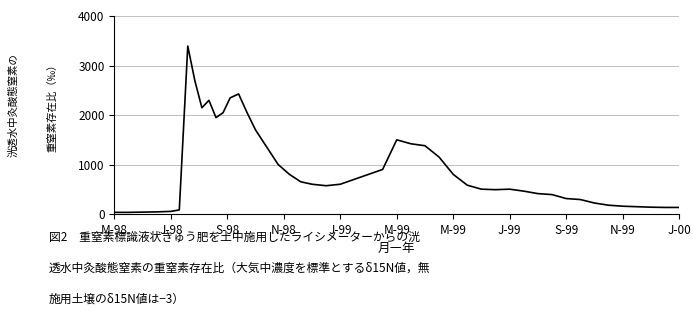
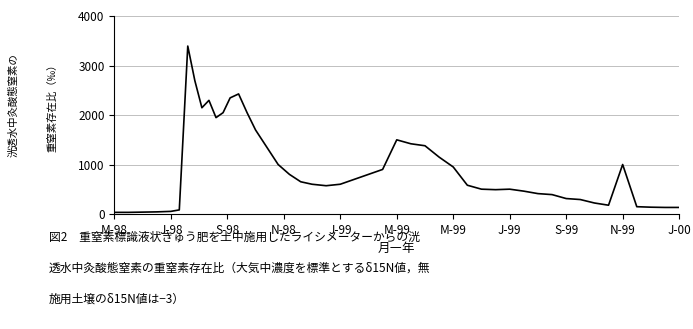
M-99: 800 -> 950
N-99: 160 -> 1000
